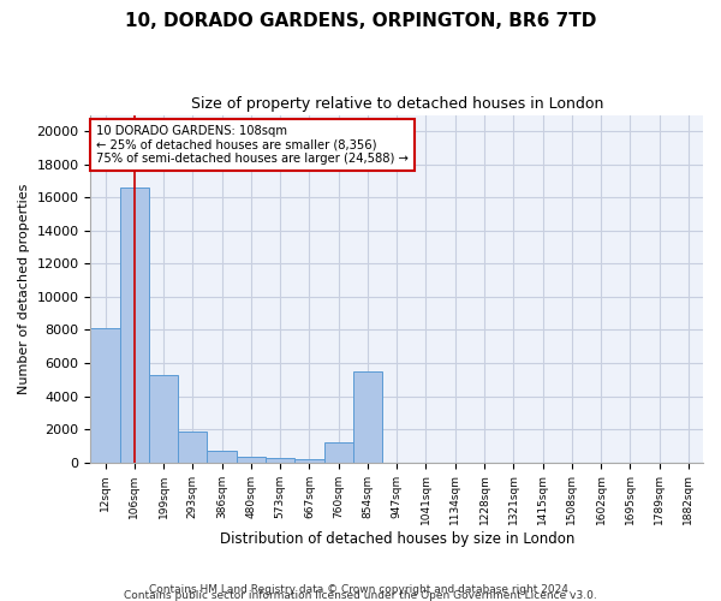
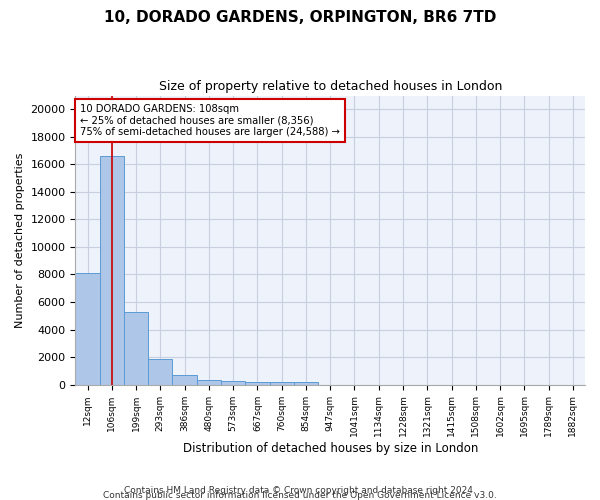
760sqm: 1200 -> 200
854sqm: 5500 -> 200
